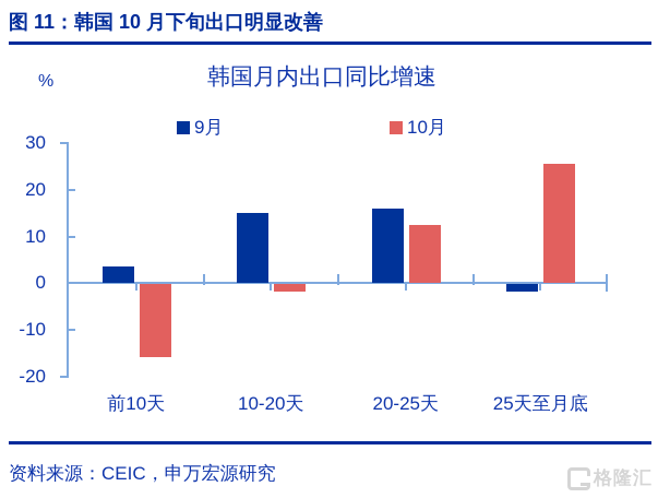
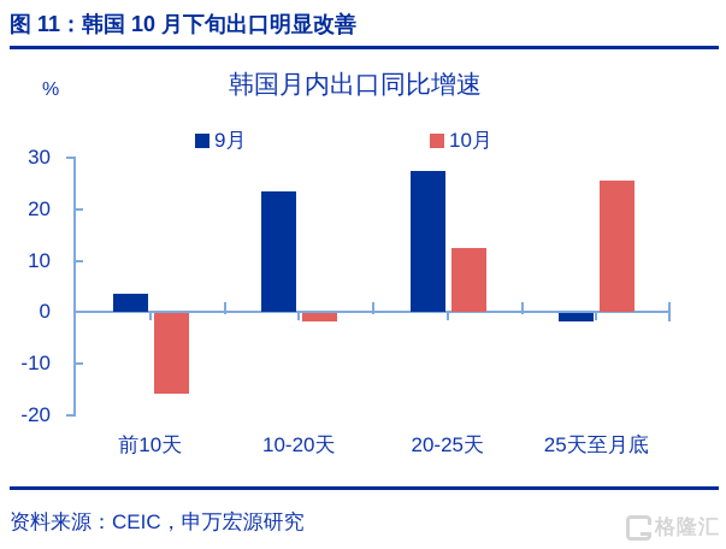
9月/10-20天: 15 -> 24
9月/20-25天: 16 -> 28
